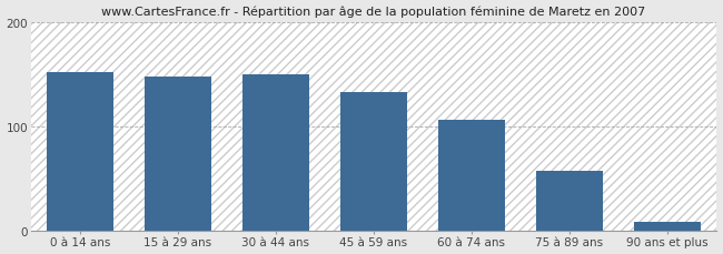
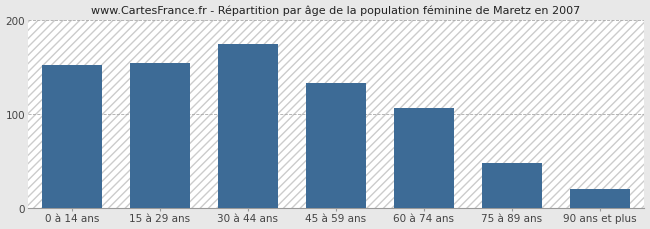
15 à 29 ans: 148 -> 154
30 à 44 ans: 150 -> 174
75 à 89 ans: 57 -> 48
90 ans et plus: 8 -> 20
